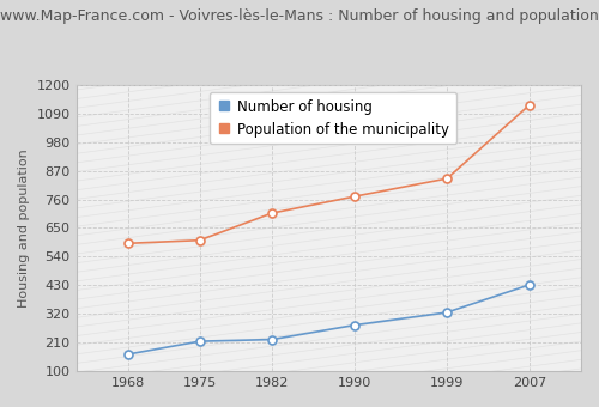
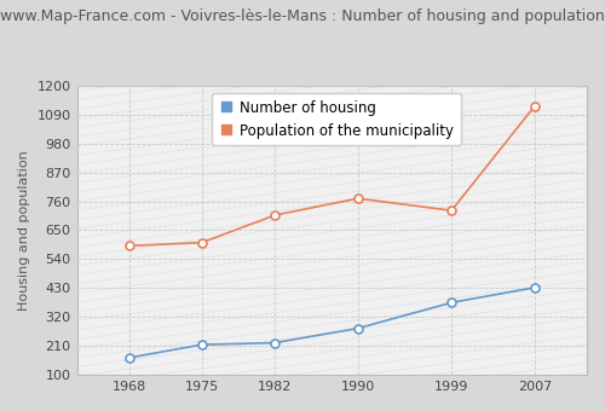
Number of housing/1999: 326 -> 375
Population of the municipality/1999: 840 -> 725
